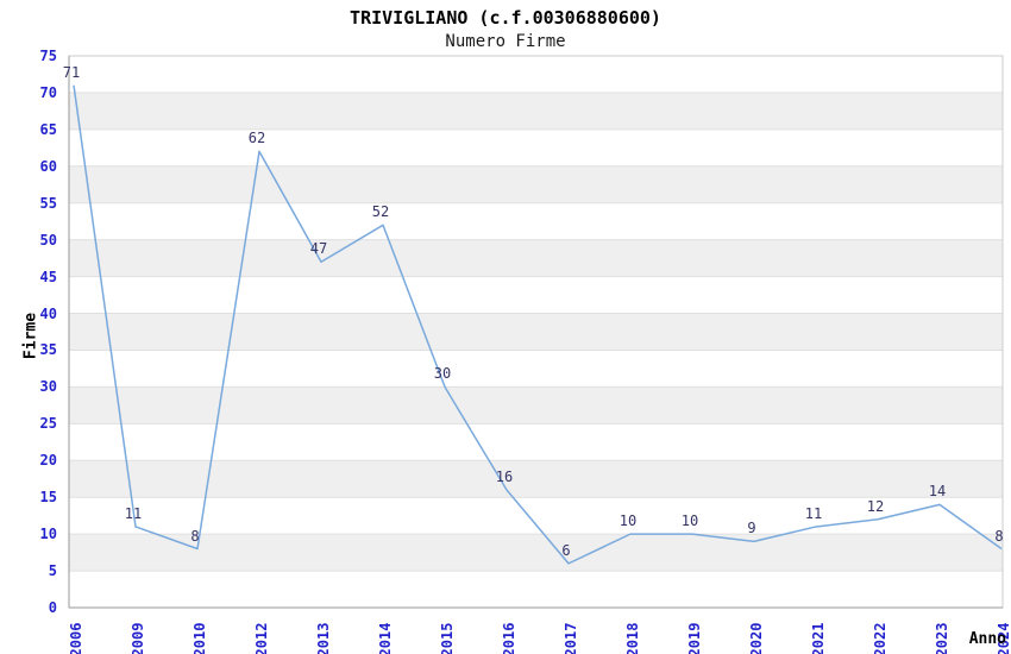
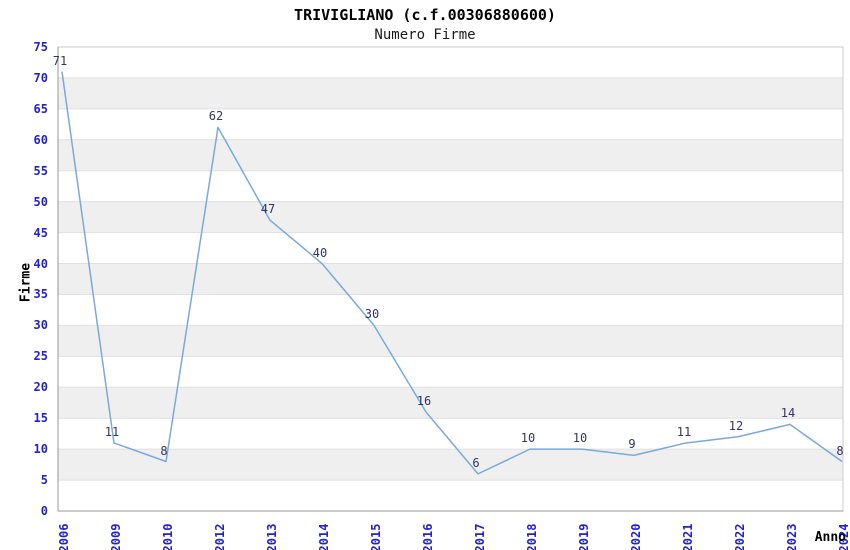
2014: 52 -> 40
